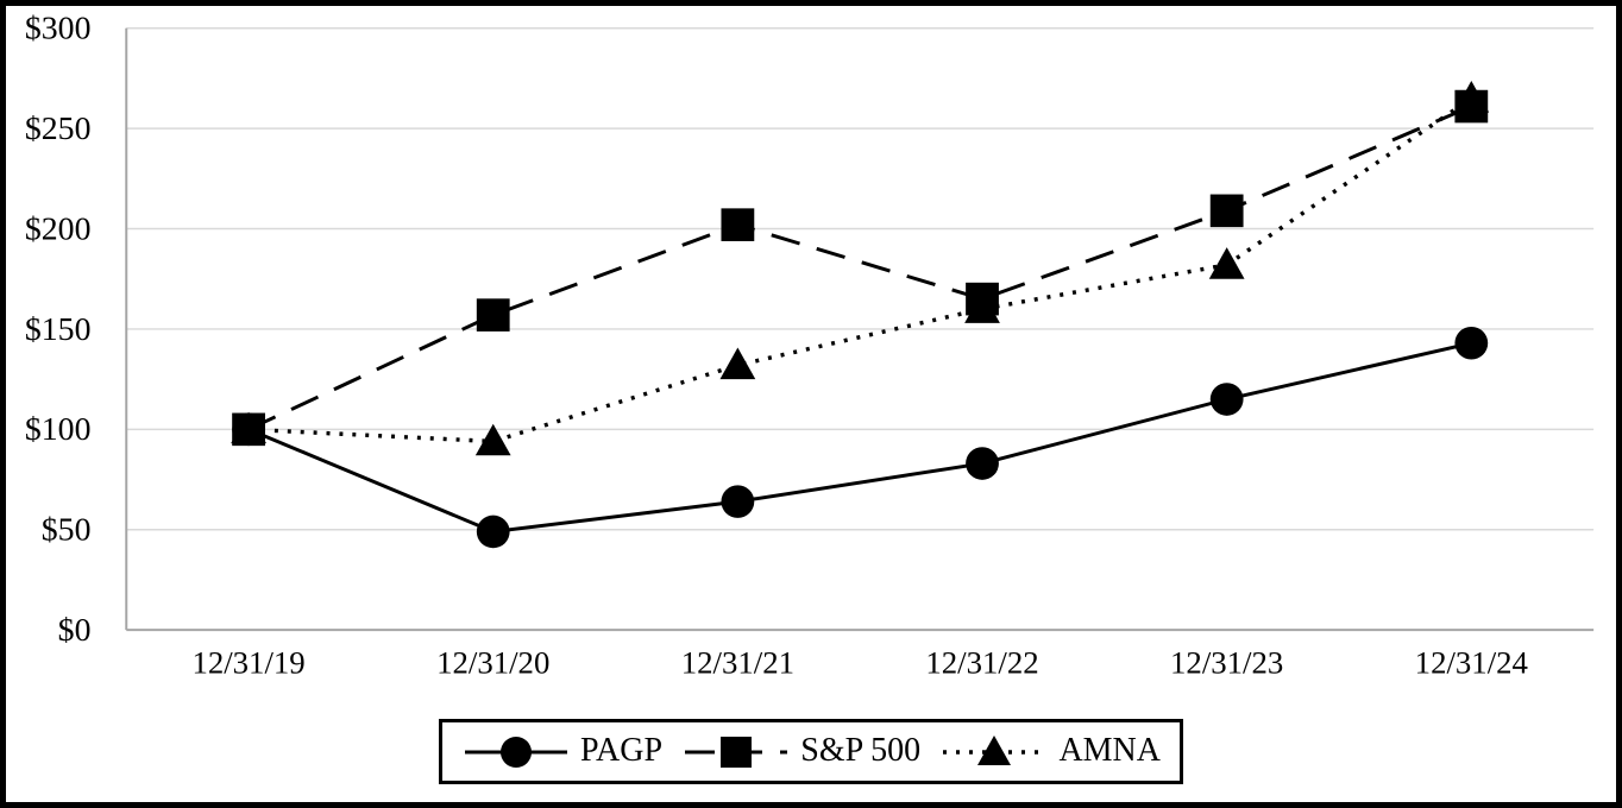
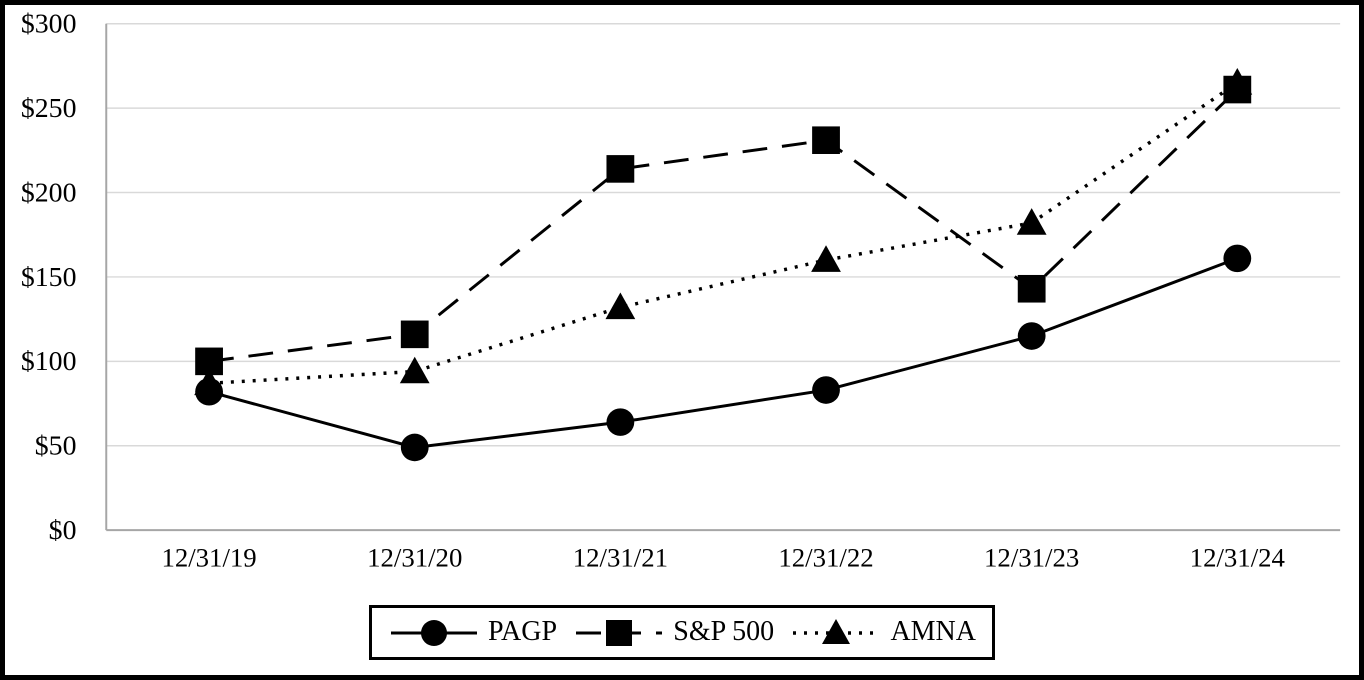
PAGP/12/31/19: $100 -> $82
AMNA/12/31/19: $100 -> $87
S&P 500/12/31/20: $157 -> $116
S&P 500/12/31/21: $202 -> $214
S&P 500/12/31/22: $165 -> $231
S&P 500/12/31/23: $209 -> $143
PAGP/12/31/24: $143 -> $161
